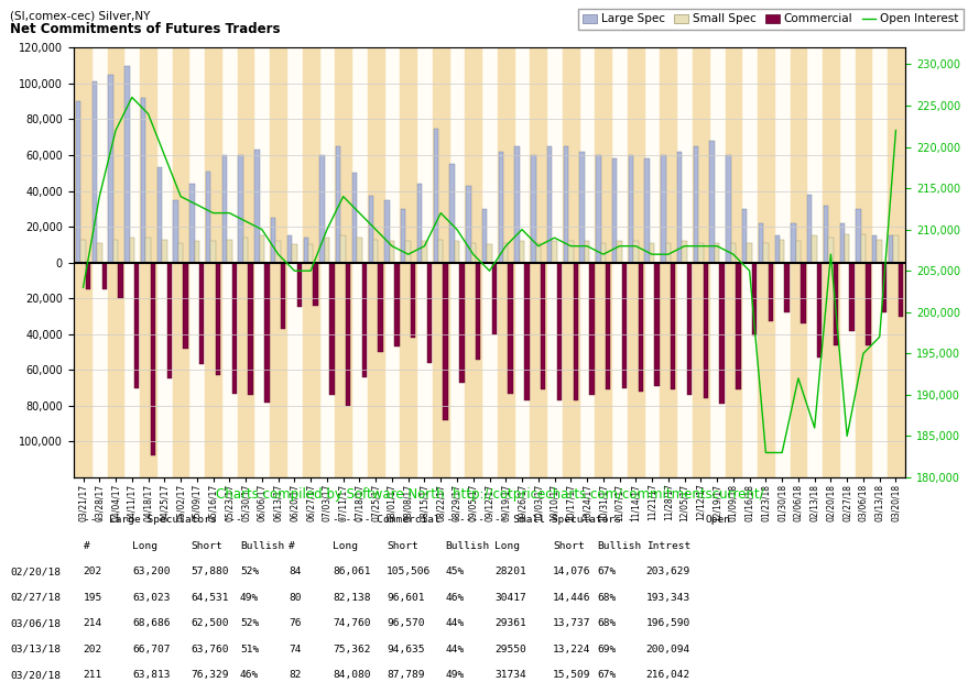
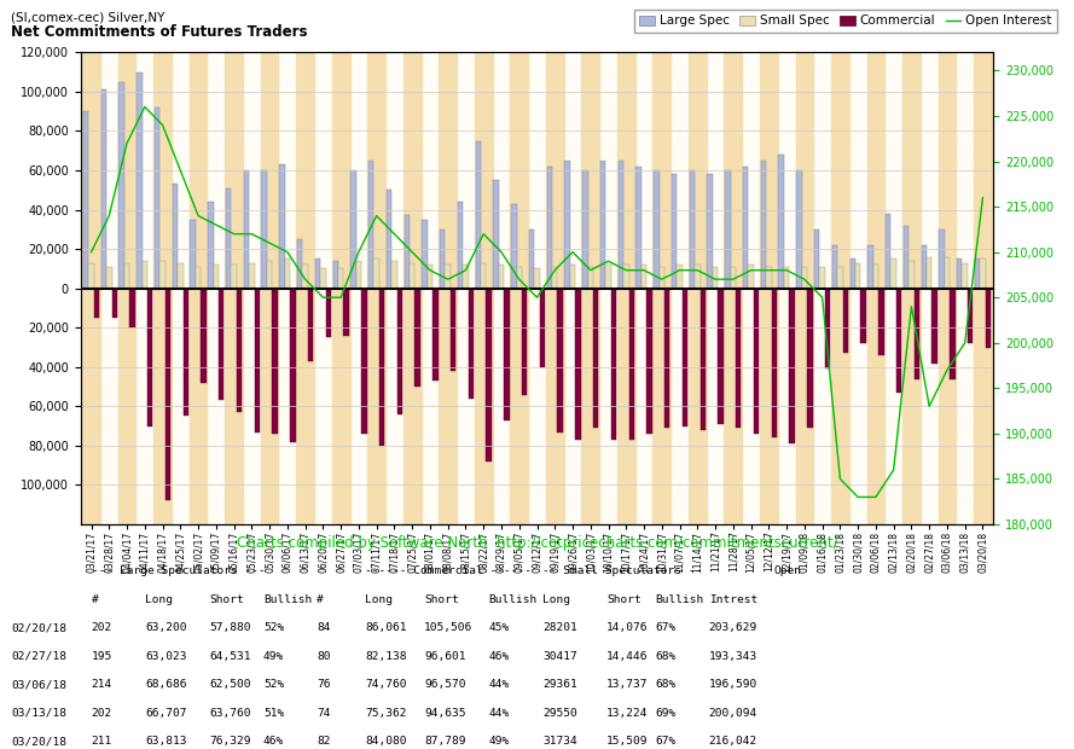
Open Interest/03/21/17: 203,000 -> 210,000
Open Interest/01/23/18: 183,000 -> 185,000
Open Interest/02/06/18: 192,000 -> 183,000
Open Interest/02/20/18: 207,000 -> 204,000
Open Interest/02/27/18: 185,000 -> 193,000
Open Interest/03/06/18: 195,000 -> 197,000
Open Interest/03/13/18: 197,000 -> 200,000
Open Interest/03/20/18: 222,000 -> 216,000
